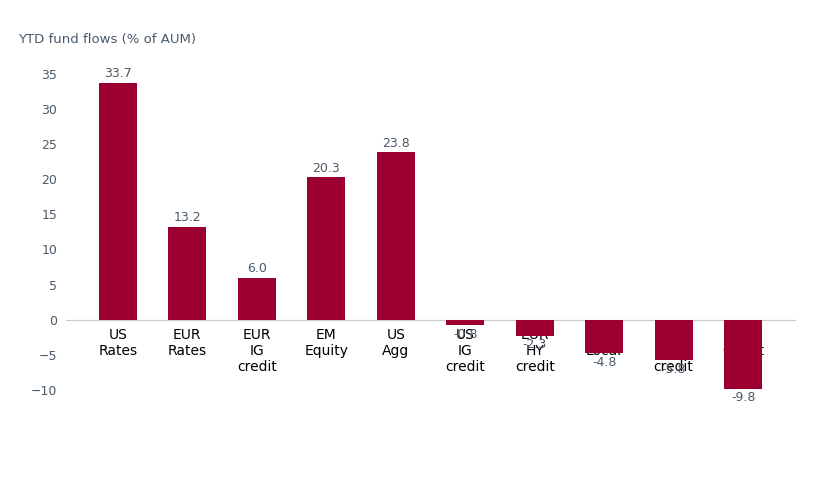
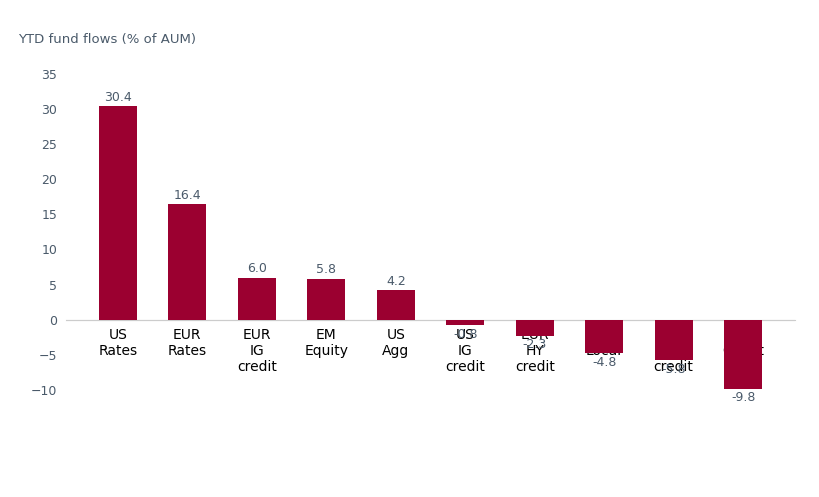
US Rates: 33.7 -> 30.4
EUR Rates: 13.2 -> 16.4
EM Equity: 20.3 -> 5.8
US Agg: 23.8 -> 4.2
